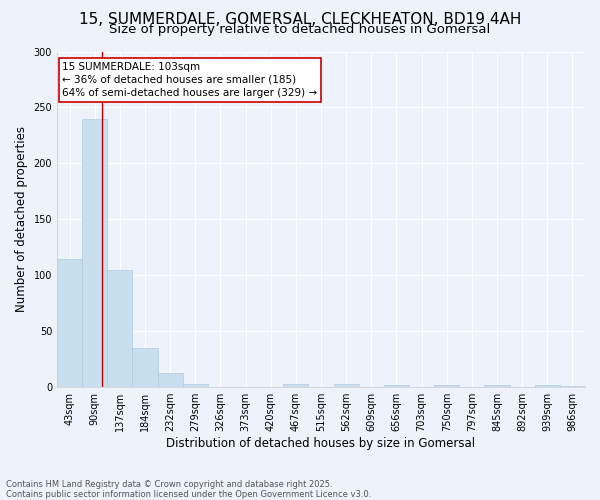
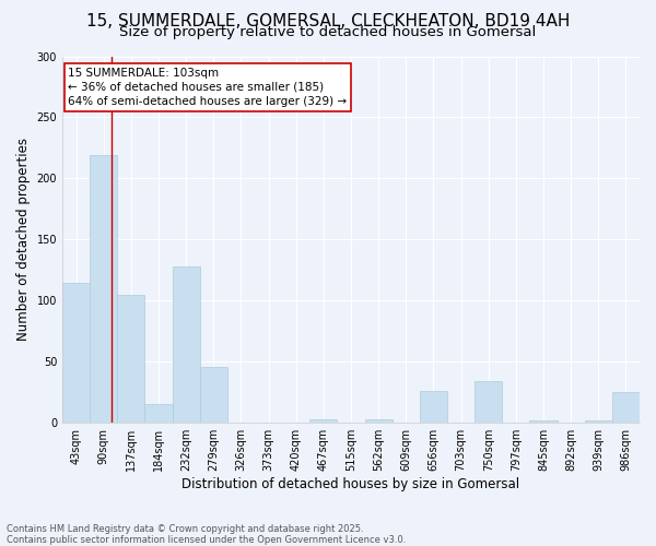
90sqm: 240 -> 219
184sqm: 35 -> 15
232sqm: 13 -> 128
279sqm: 3 -> 46
656sqm: 2 -> 26
750sqm: 2 -> 34
986sqm: 1 -> 25
